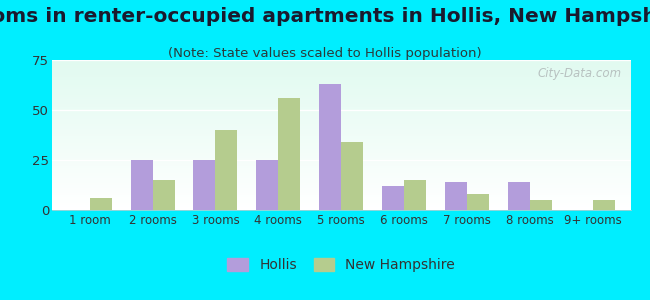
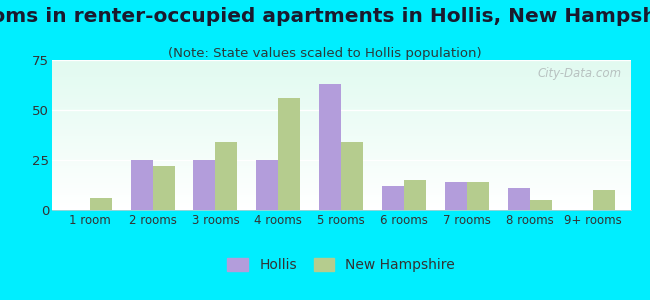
New Hampshire/2 rooms: 15 -> 22
New Hampshire/3 rooms: 40 -> 34
New Hampshire/7 rooms: 8 -> 14
Hollis/8 rooms: 14 -> 11
New Hampshire/9+ rooms: 5 -> 10
